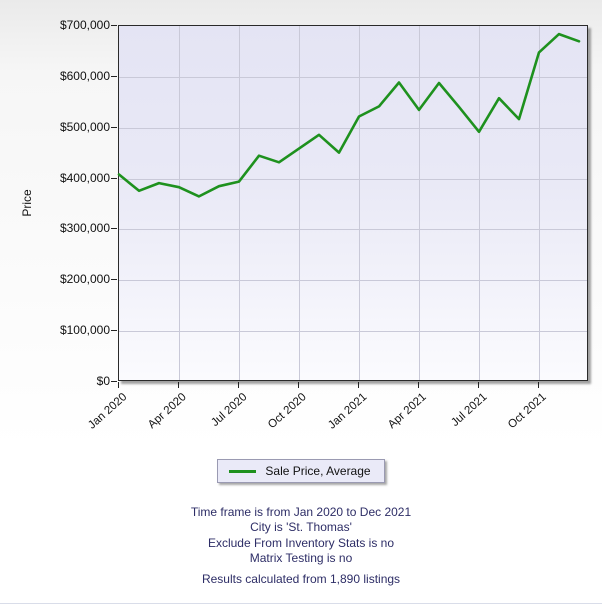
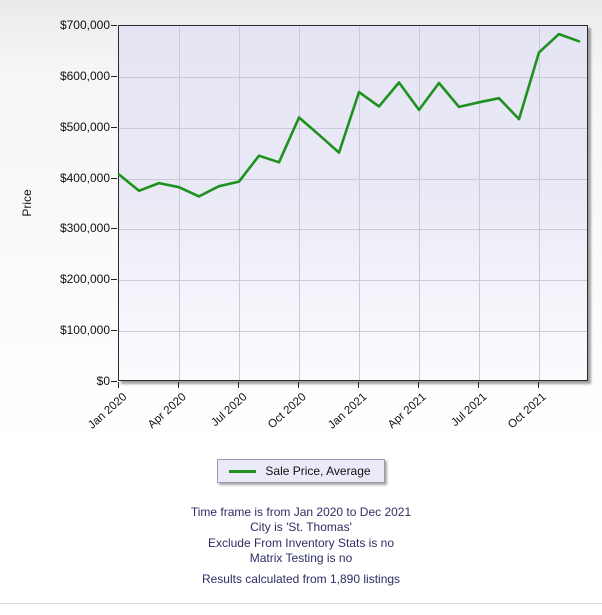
Oct 2020: $460000 -> $520000
Jan 2021: $520000 -> $570000
Jul 2021: $490000 -> $550000
